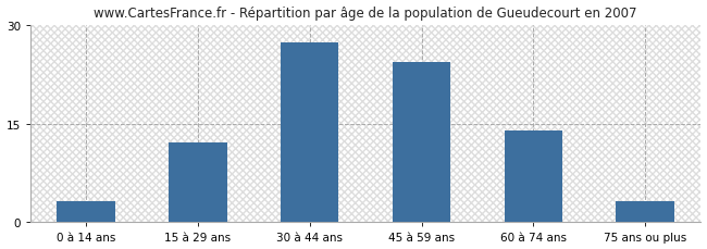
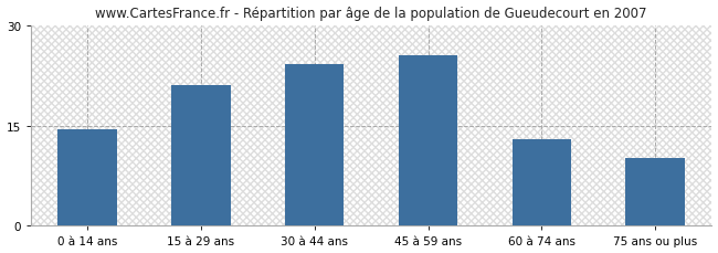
0 à 14 ans: 3.2 -> 14.5
15 à 29 ans: 12.2 -> 21.0
30 à 44 ans: 27.4 -> 24.2
45 à 59 ans: 24.4 -> 25.5
60 à 74 ans: 14.0 -> 13.0
75 ans ou plus: 3.2 -> 10.2
